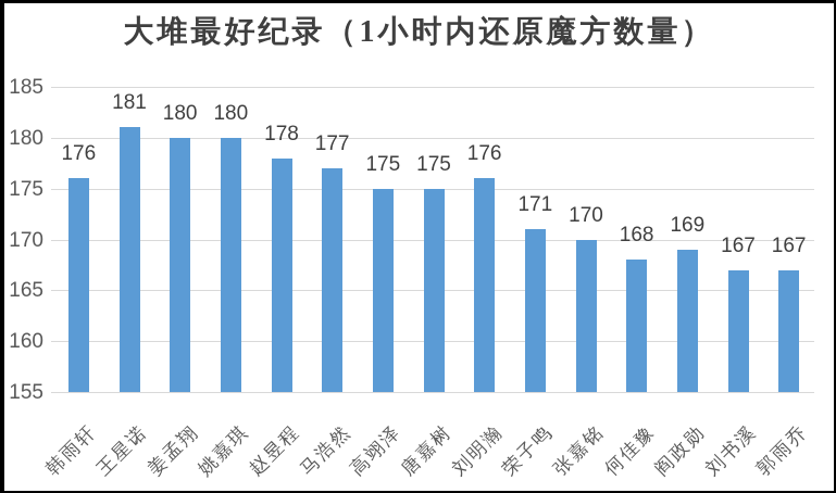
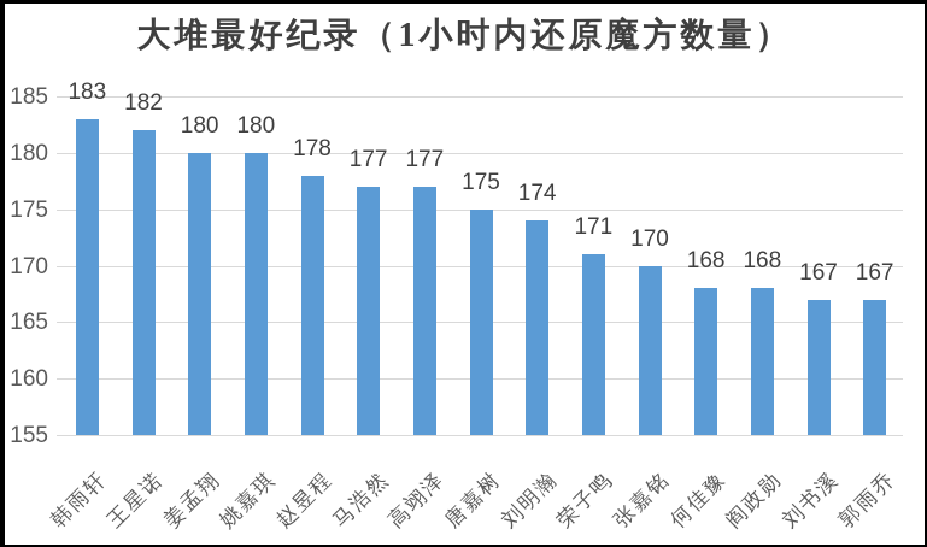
韩雨轩: 176 -> 183
王星诺: 181 -> 182
高翊泽: 175 -> 177
刘明瀚: 176 -> 174
阎政勋: 169 -> 168
